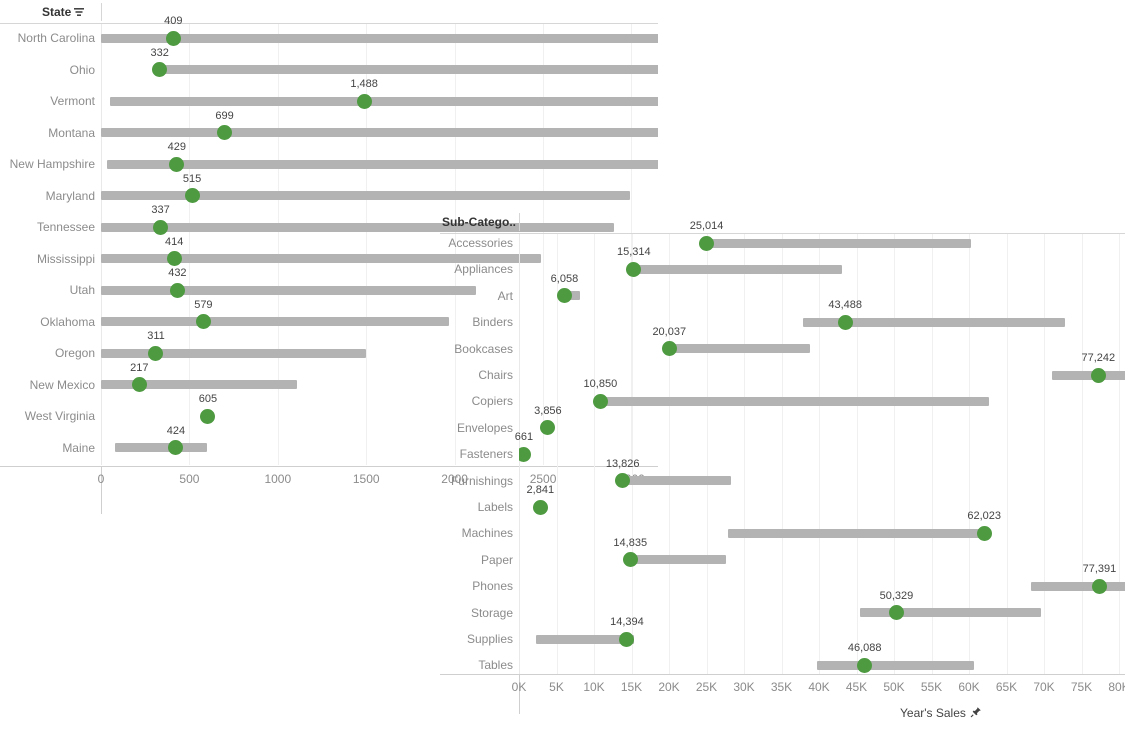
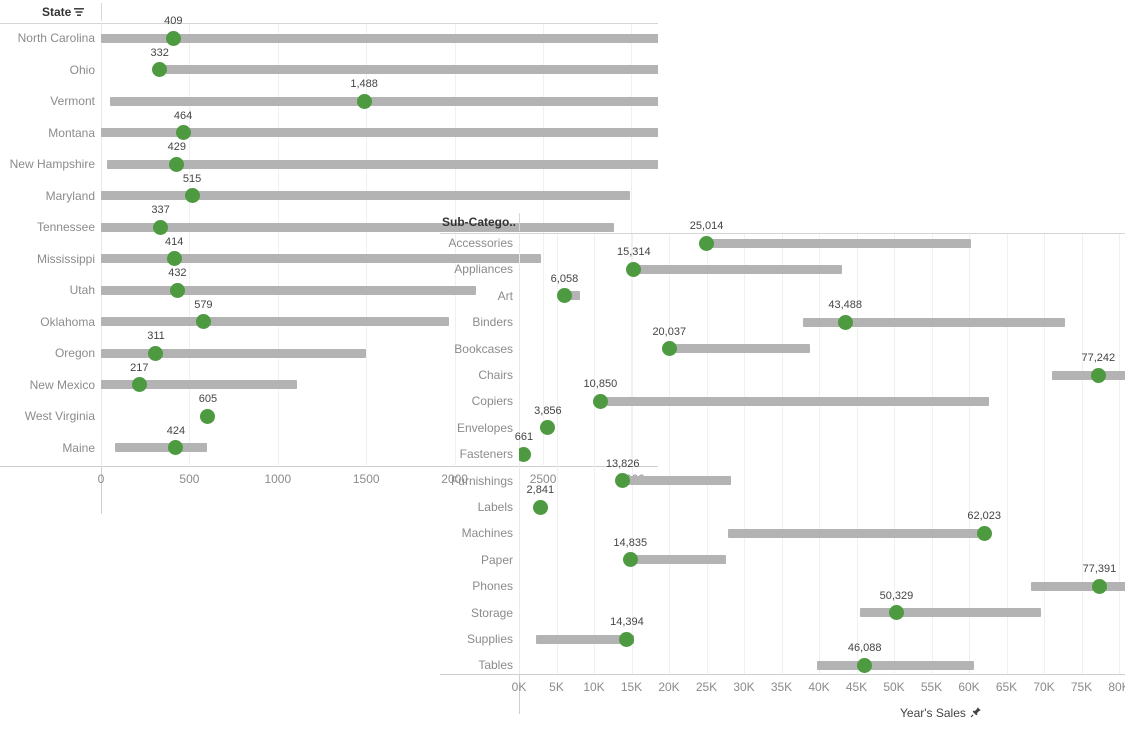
State/Montana: 699 -> 464
